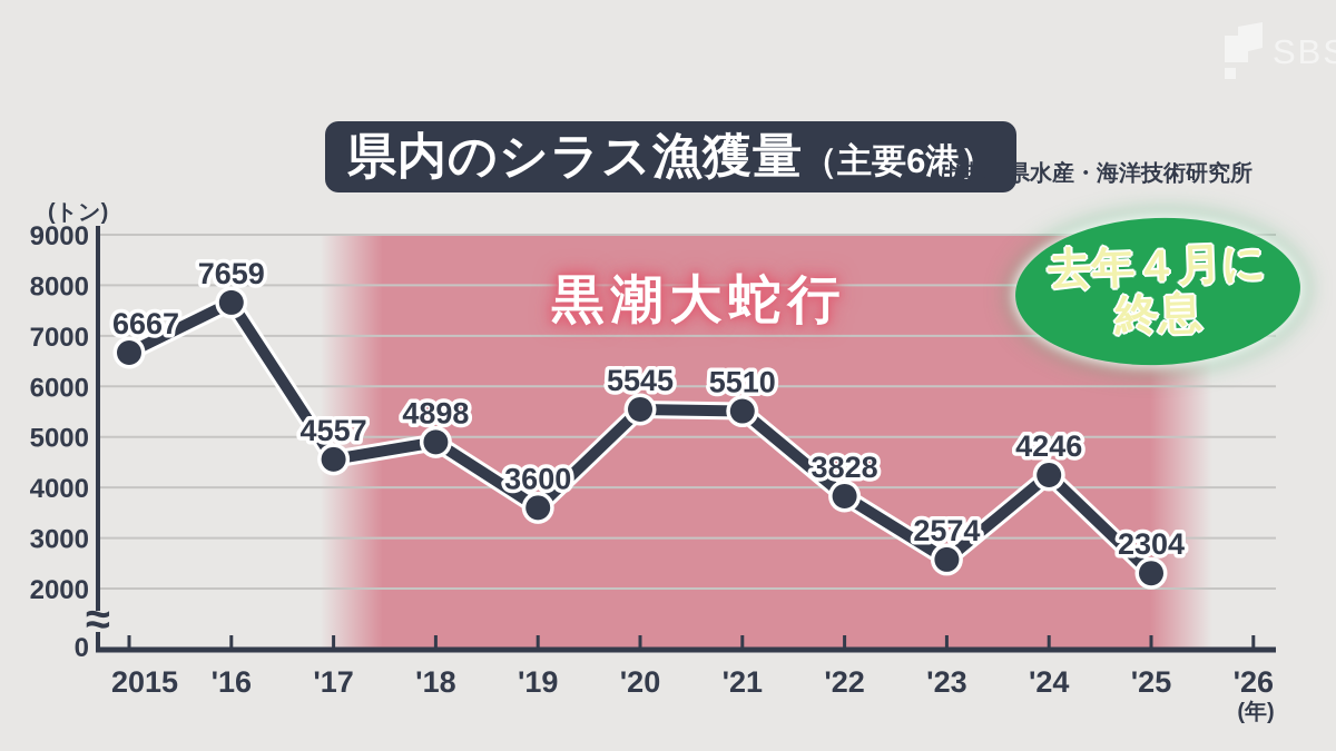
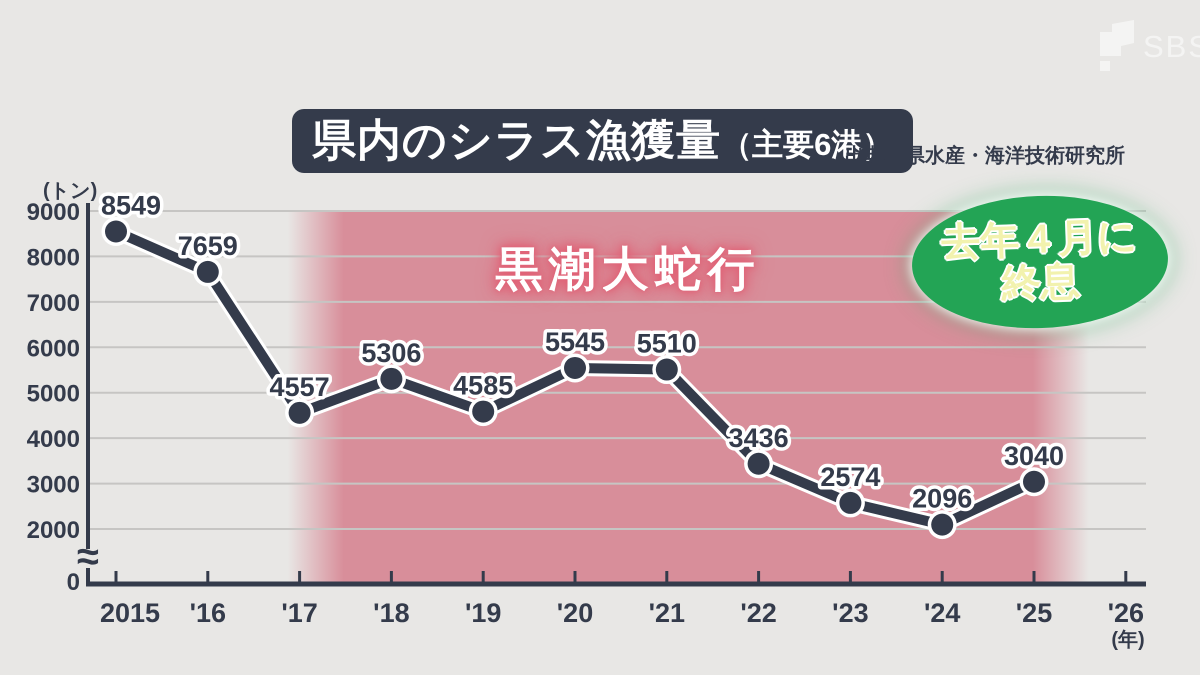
2015: 6667 -> 8549
'18: 4898 -> 5306
'19: 3600 -> 4585
'22: 3828 -> 3436
'24: 4246 -> 2096
'25: 2304 -> 3040
